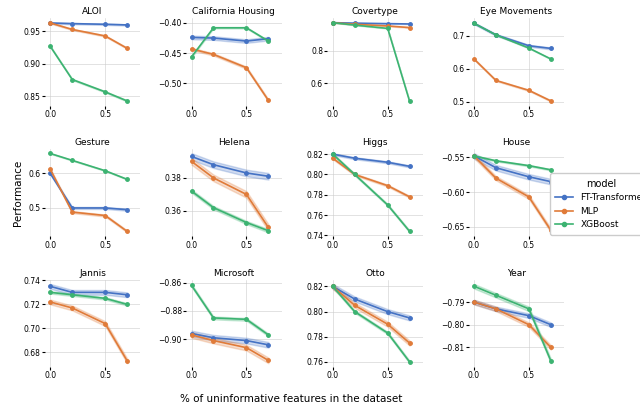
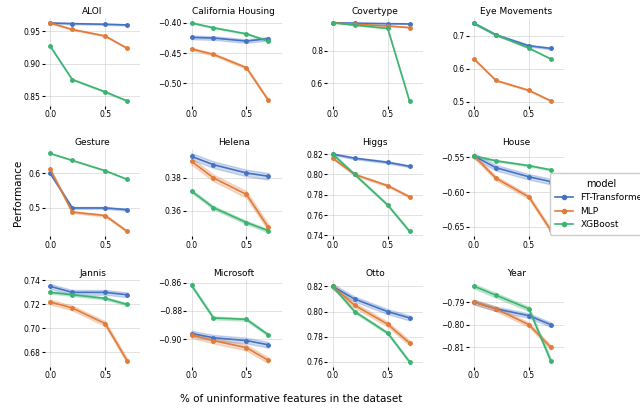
California Housing/XGBoost/0.0: -0.456 -> -0.400
California Housing/XGBoost/0.5: -0.408 -> -0.418
